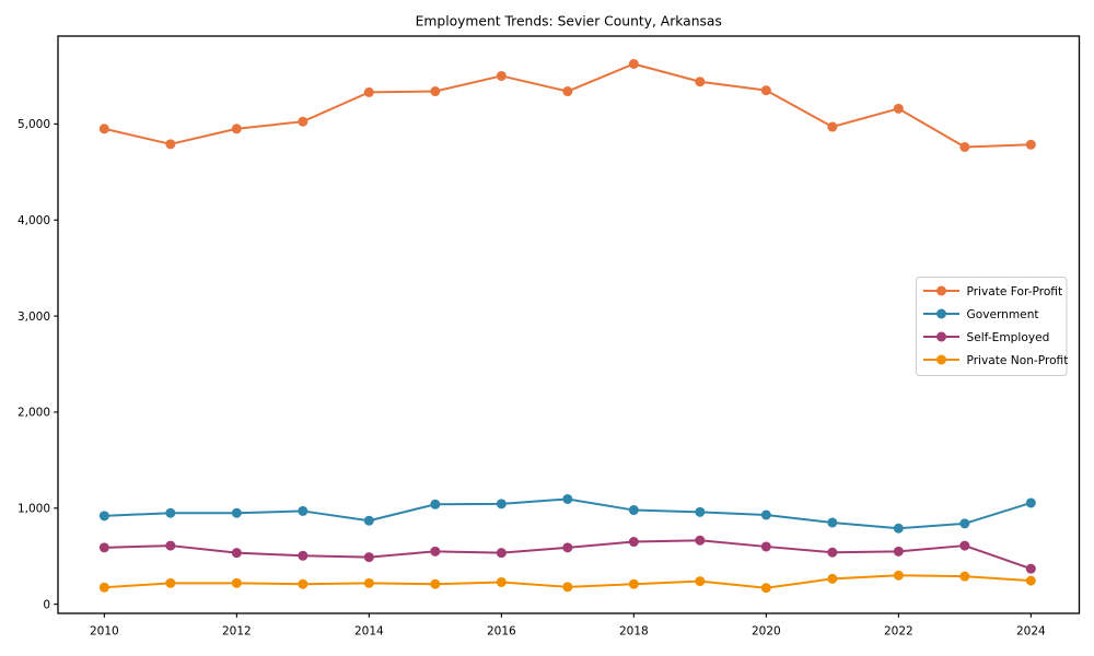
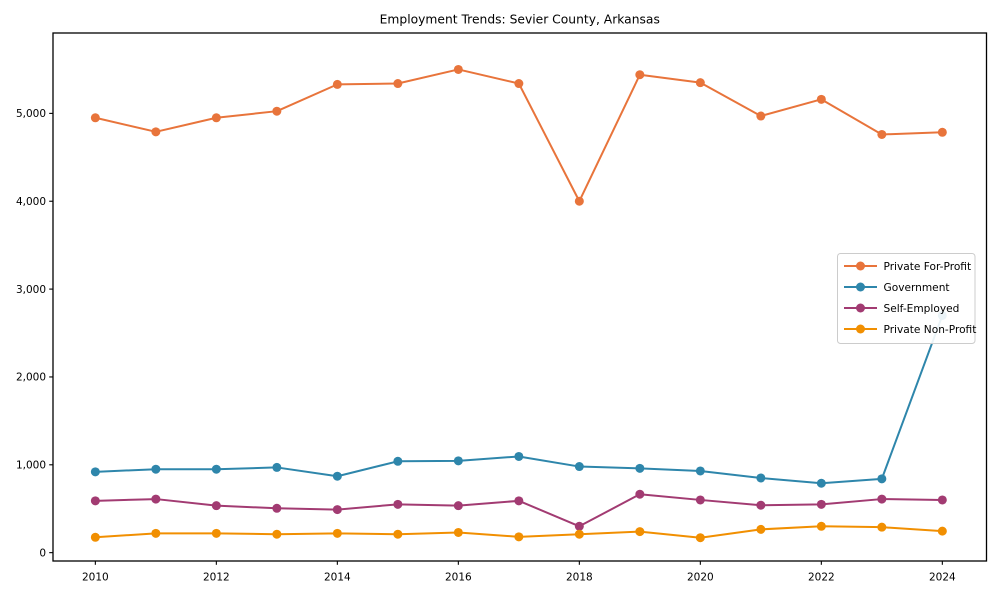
Private For-Profit/2018: 5600 -> 4000
Self-Employed/2018: 600 -> 300
Government/2024: 1100 -> 2700
Self-Employed/2024: 400 -> 600
